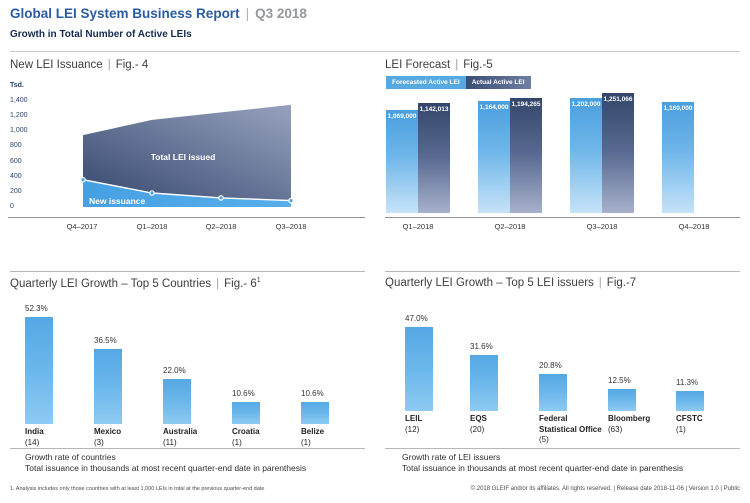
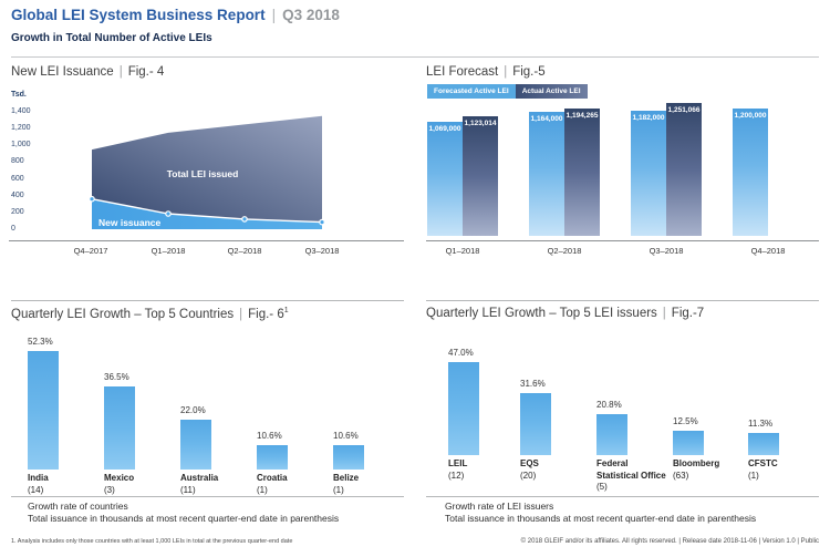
LEI Forecast | Fig.-5/Actual Active LEI/Q1–2018: 1,142,013 -> 1,123,014
LEI Forecast | Fig.-5/Forecasted Active LEI/Q3–2018: 1,202,000 -> 1,182,000
LEI Forecast | Fig.-5/Forecasted Active LEI/Q4–2018: 1,160,000 -> 1,200,000
